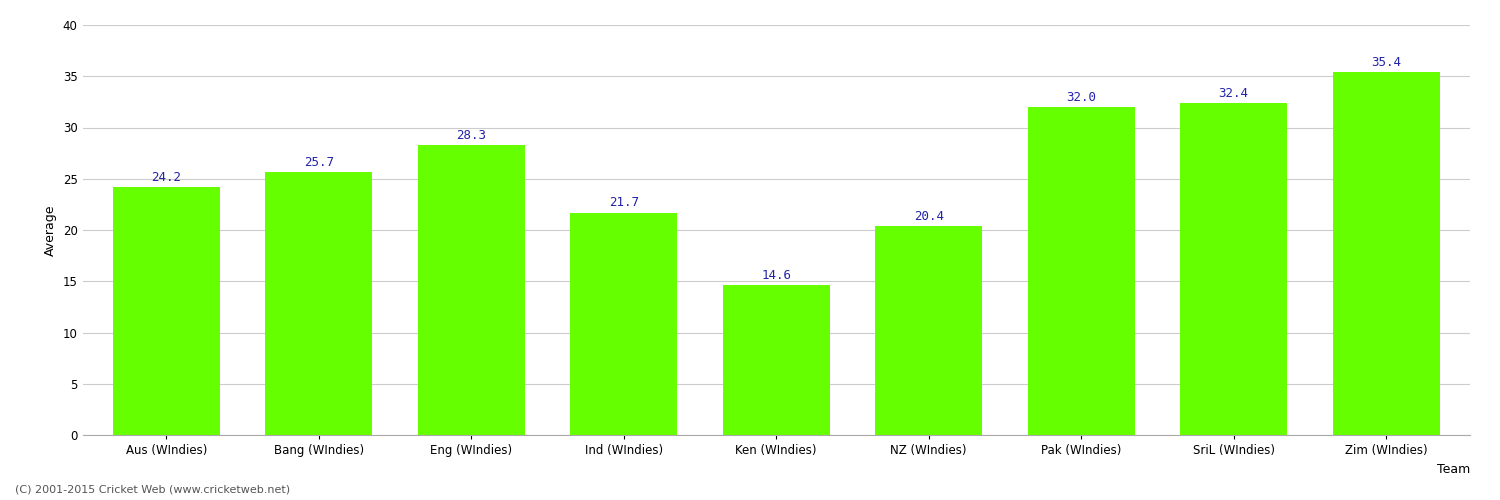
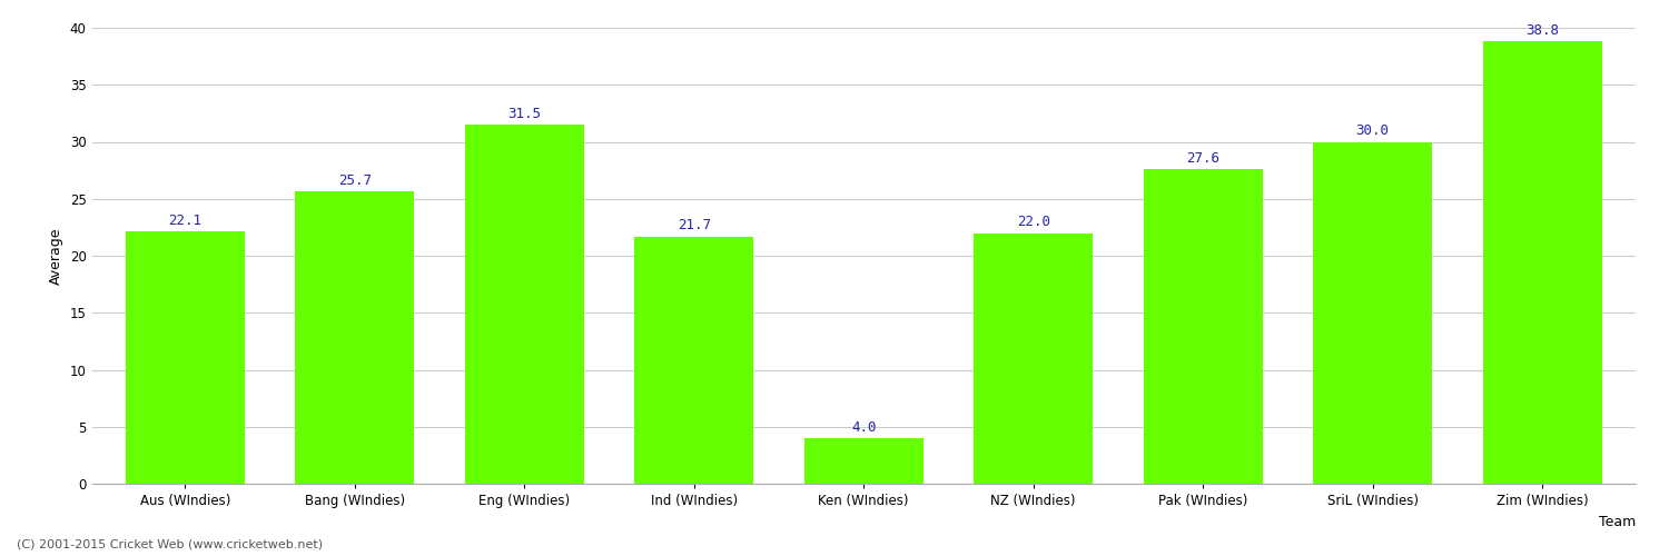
Aus (WIndies): 24.2 -> 22.1
Eng (WIndies): 28.3 -> 31.5
Ken (WIndies): 14.6 -> 4.0
NZ (WIndies): 20.4 -> 22.0
Pak (WIndies): 32.0 -> 27.6
SriL (WIndies): 32.4 -> 30.0
Zim (WIndies): 35.4 -> 38.8
